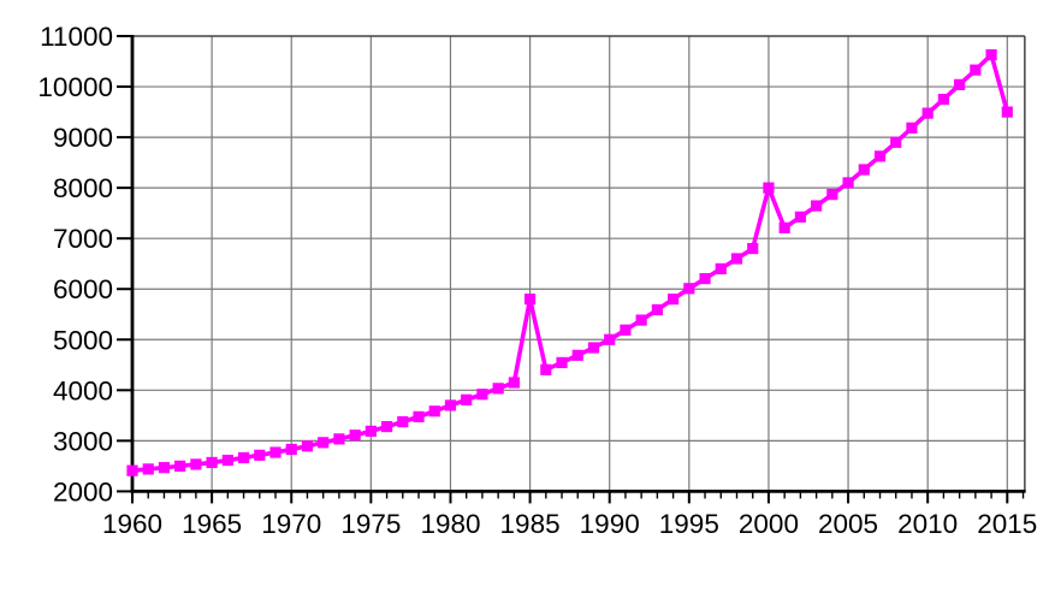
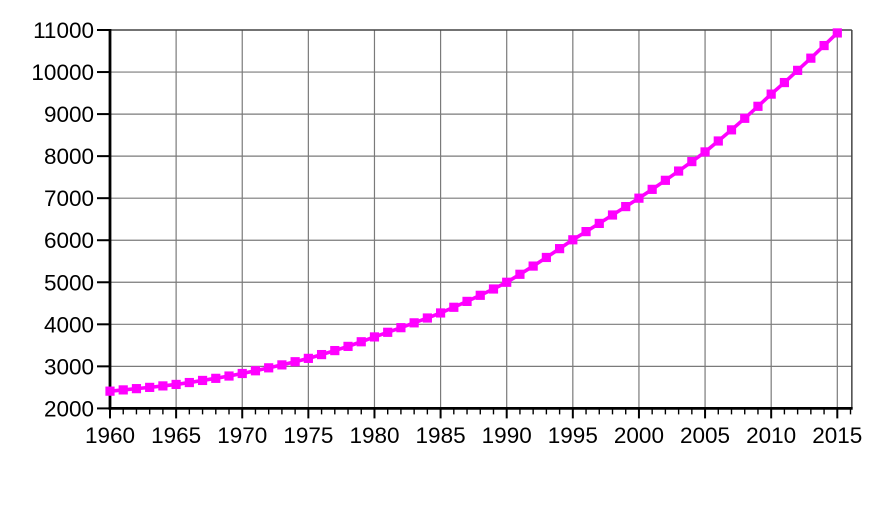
1985: 5800 -> 4300
2000: 8000 -> 7000
2015: 9500 -> 10900
